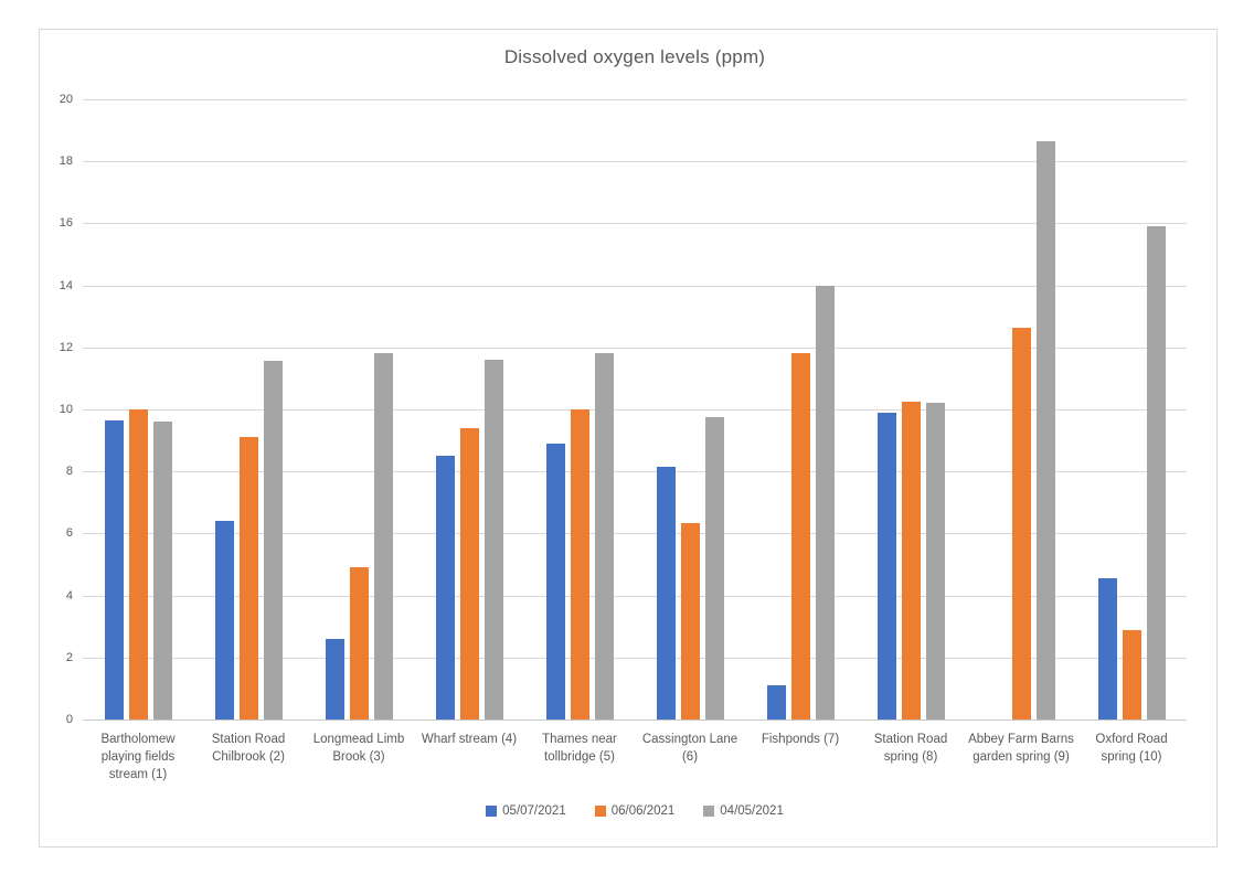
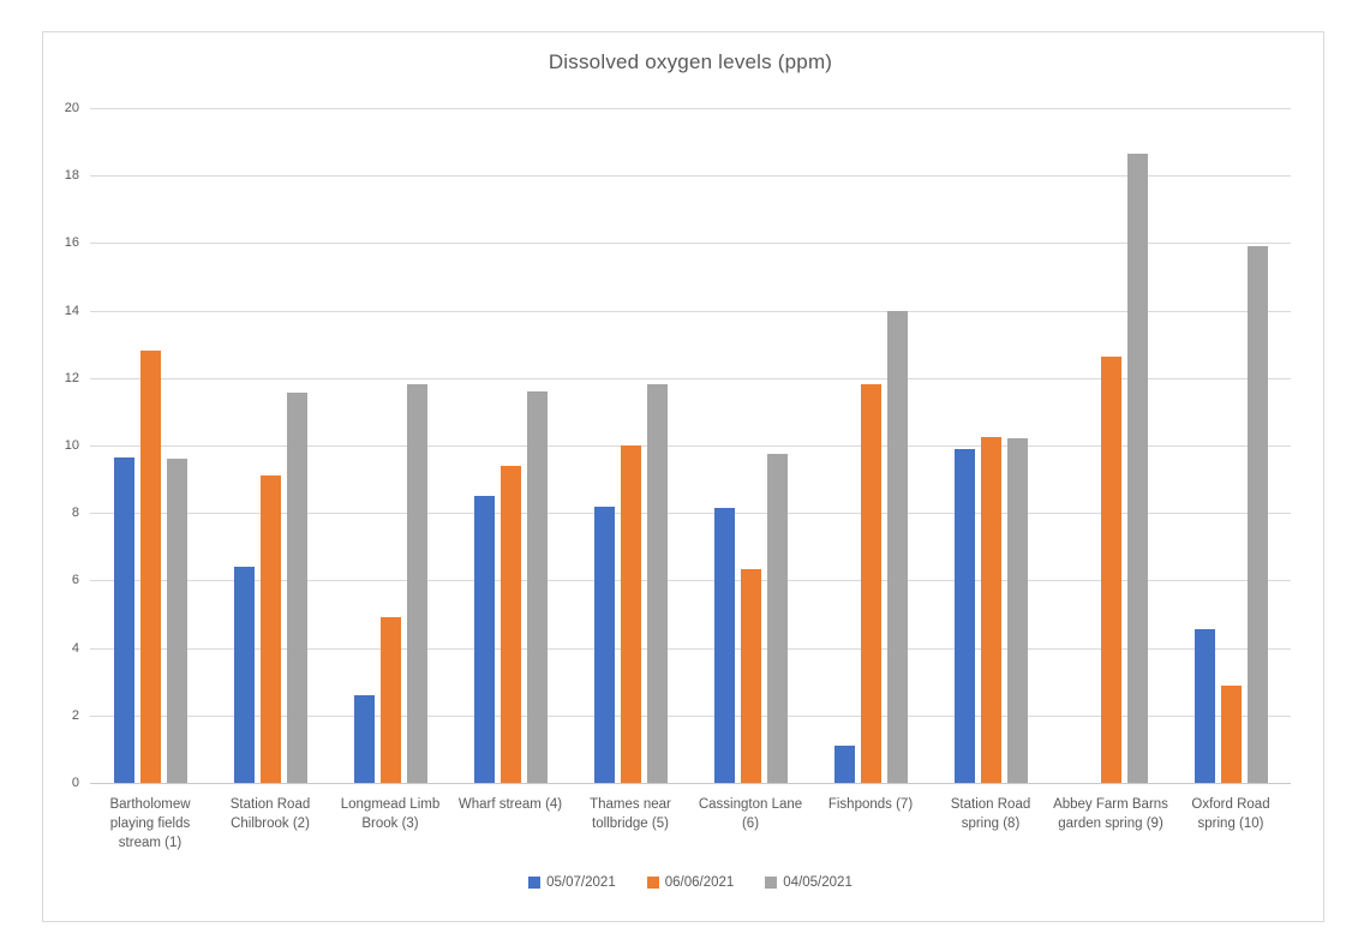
06/06/2021/Bartholomew playing fields stream (1): 10.0 -> 12.8
05/07/2021/Thames near tollbridge (5): 8.9 -> 8.2
